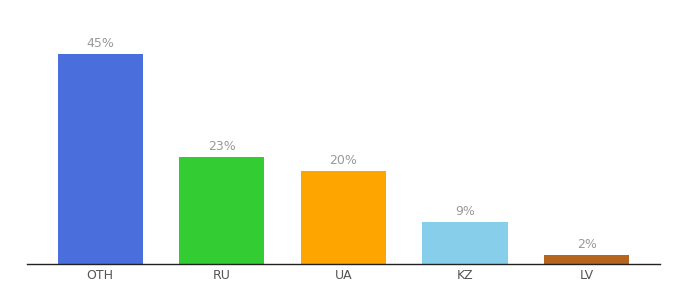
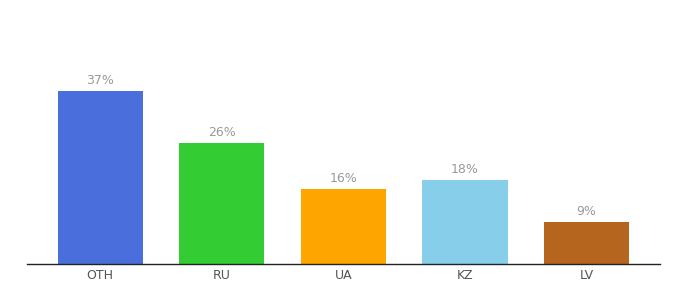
OTH: 45% -> 37%
RU: 23% -> 26%
UA: 20% -> 16%
KZ: 9% -> 18%
LV: 2% -> 9%
